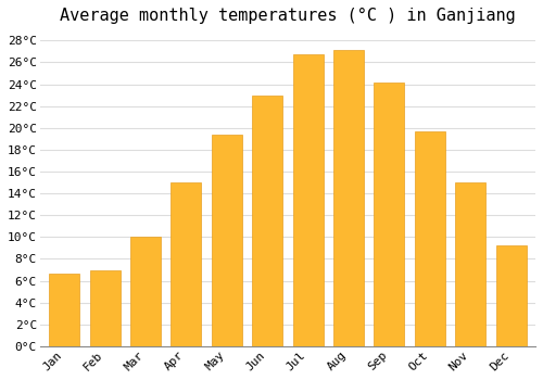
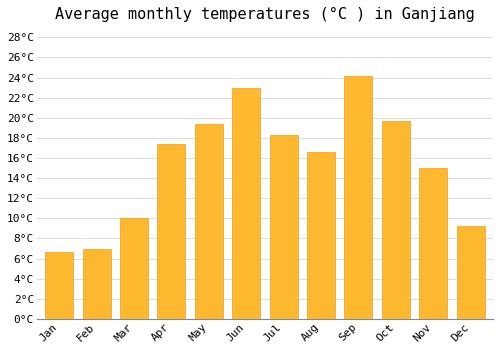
Apr: 15.0°C -> 17.4°C
Jul: 26.7°C -> 18.3°C
Aug: 27.1°C -> 16.6°C
